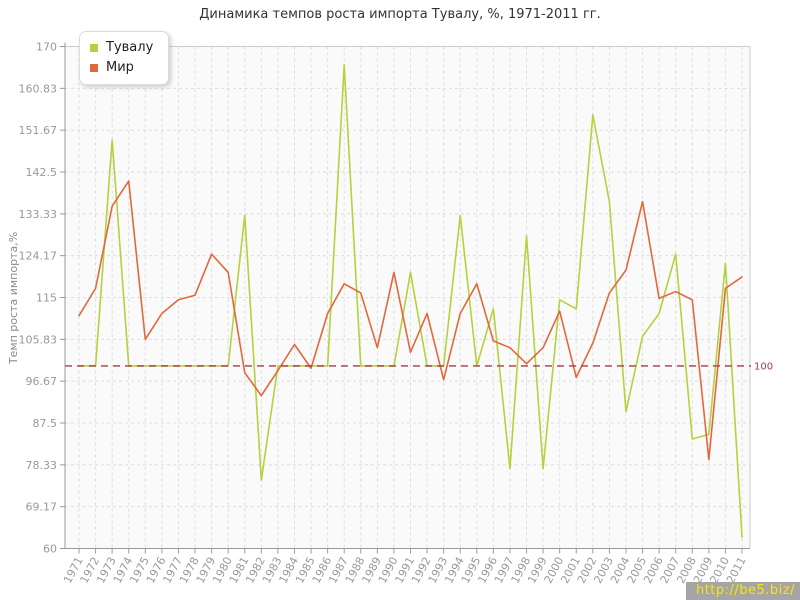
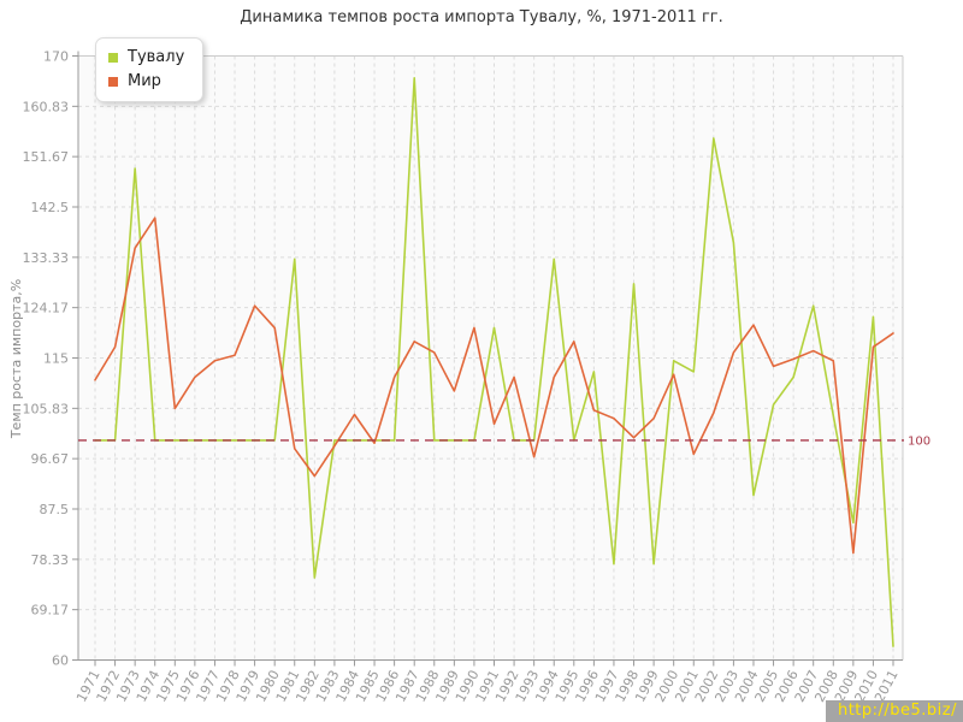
Мир/1989: 104 -> 109
Мир/2005: 136 -> 114
Тувалу/2008: 84 -> 104
